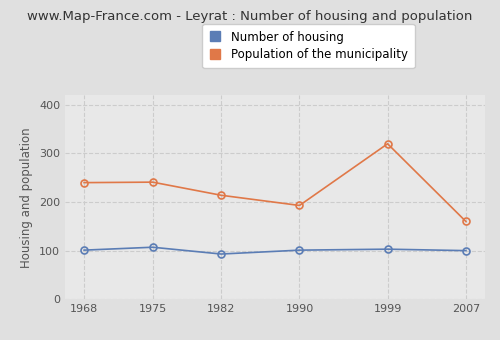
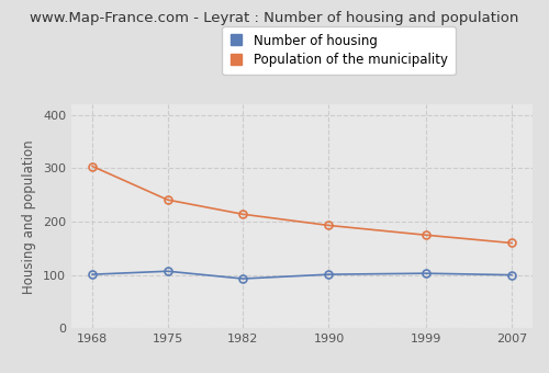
Population of the municipality/1968: 240 -> 304
Population of the municipality/1999: 320 -> 175
